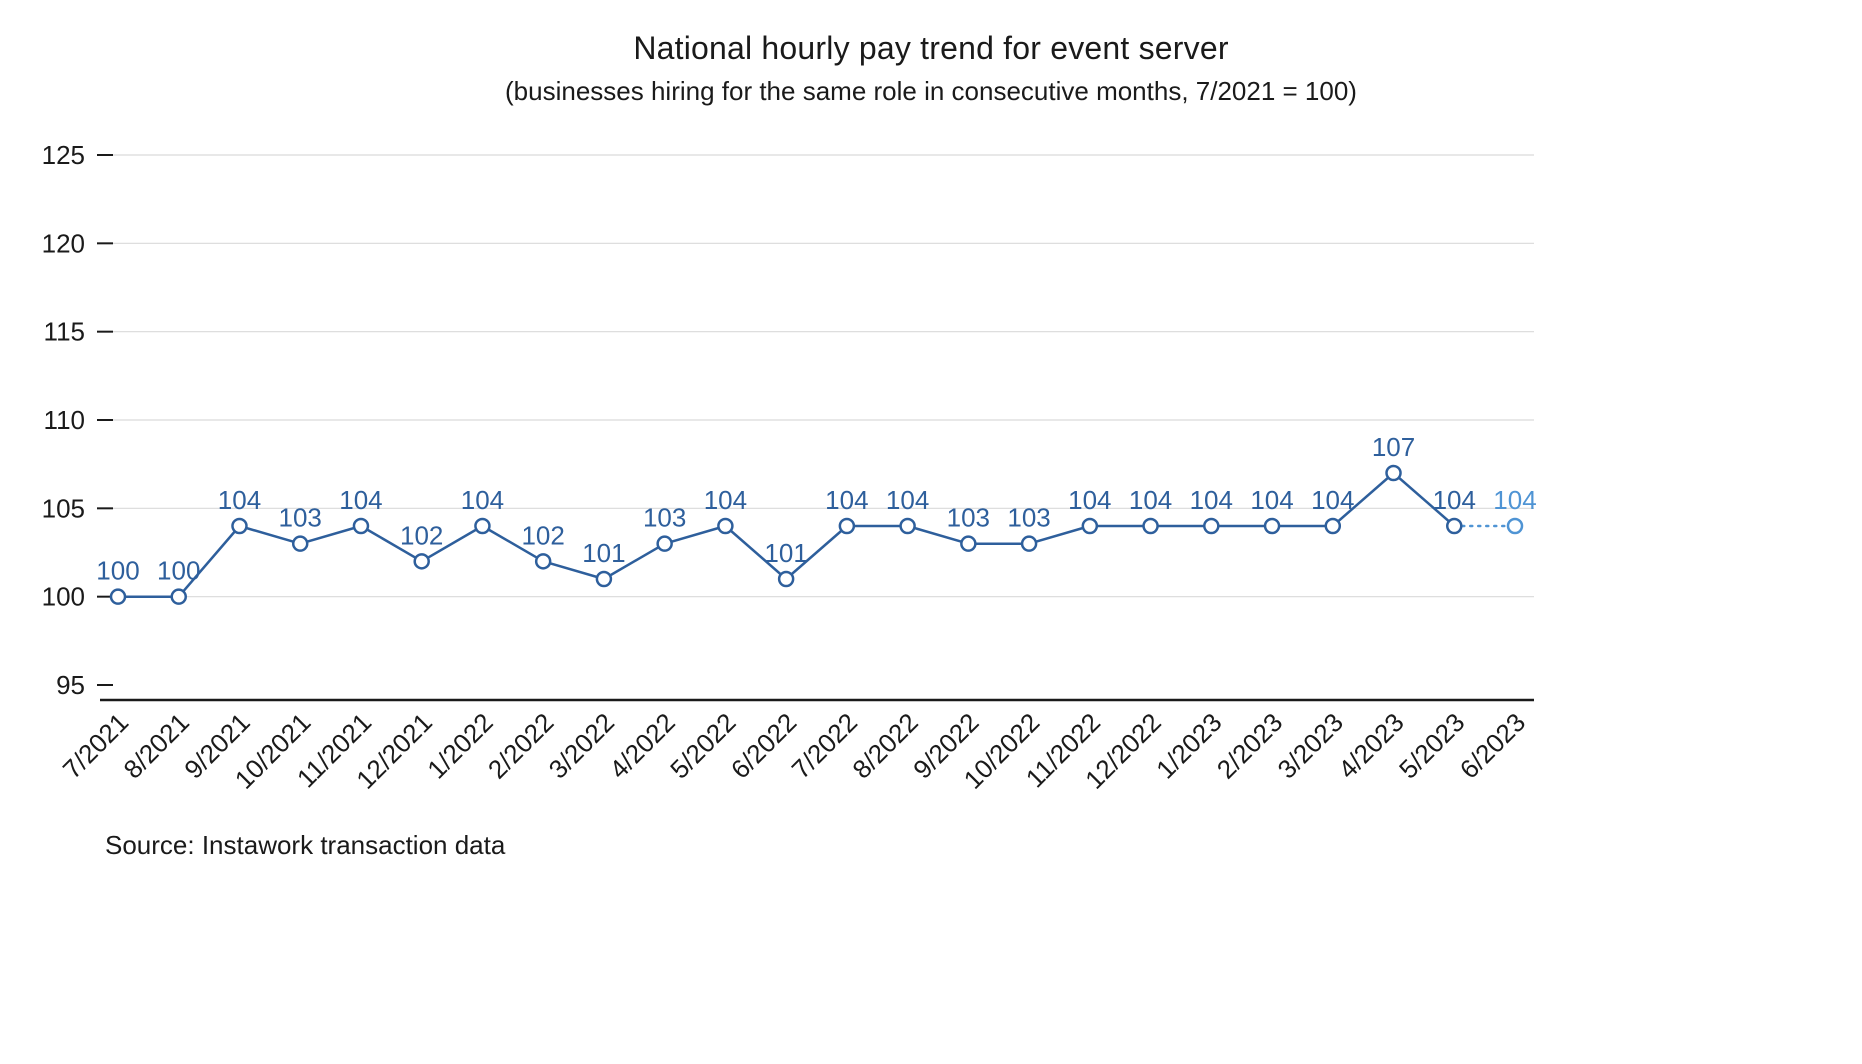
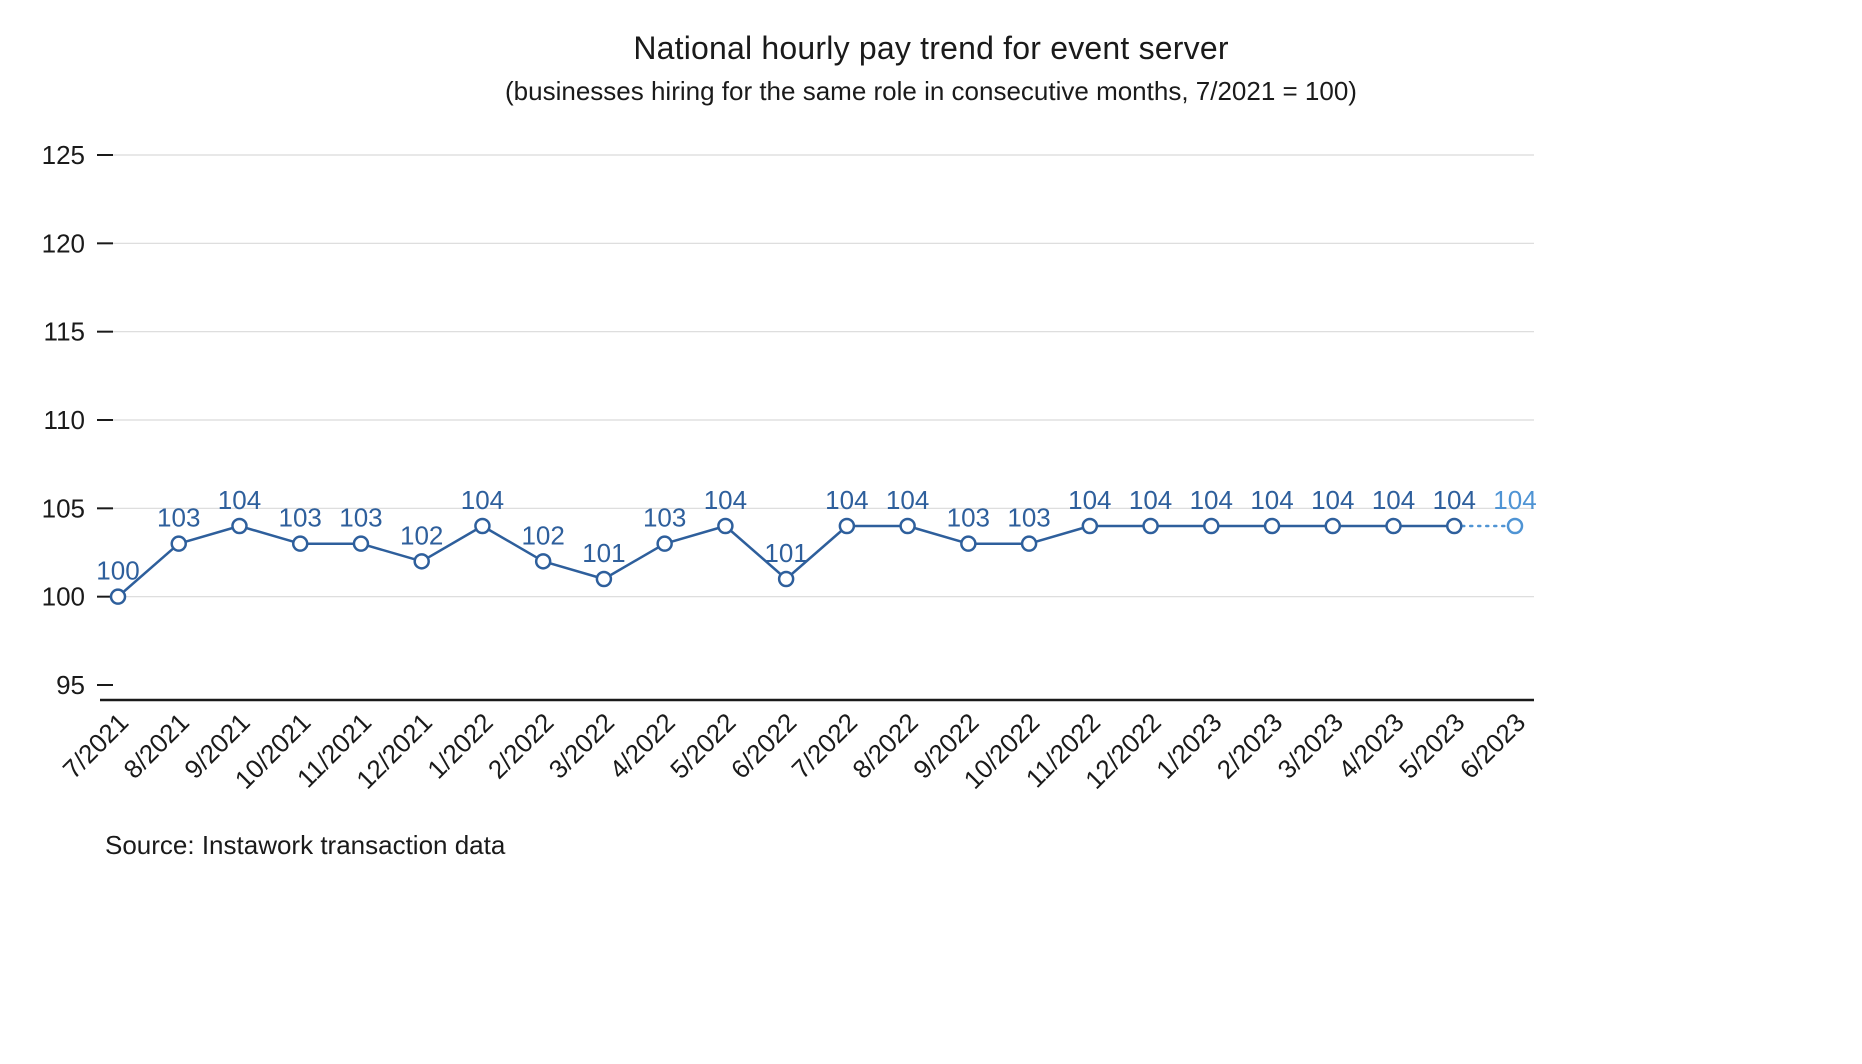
8/2021: 100 -> 103
11/2021: 104 -> 103
4/2023: 107 -> 104
